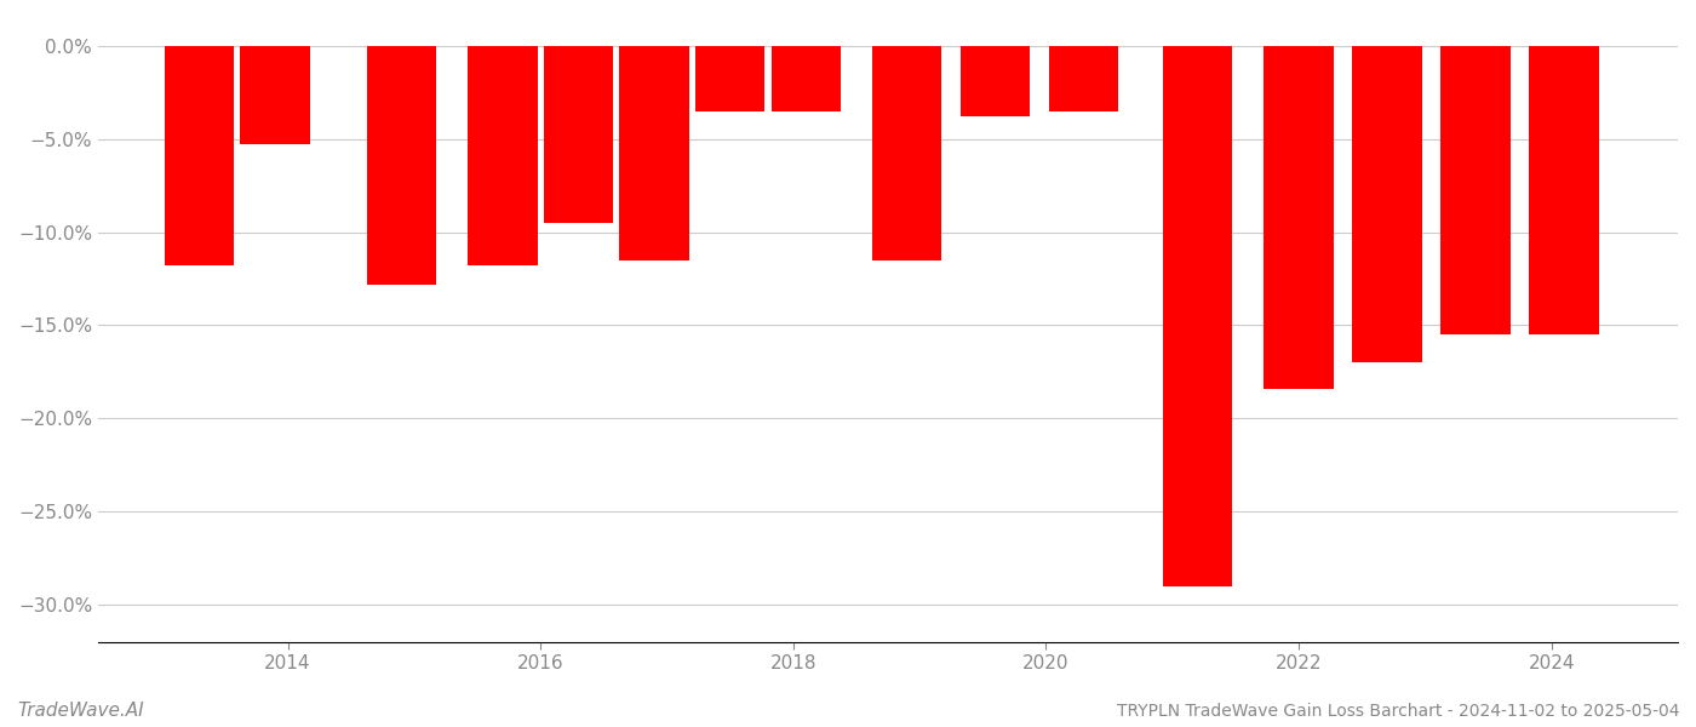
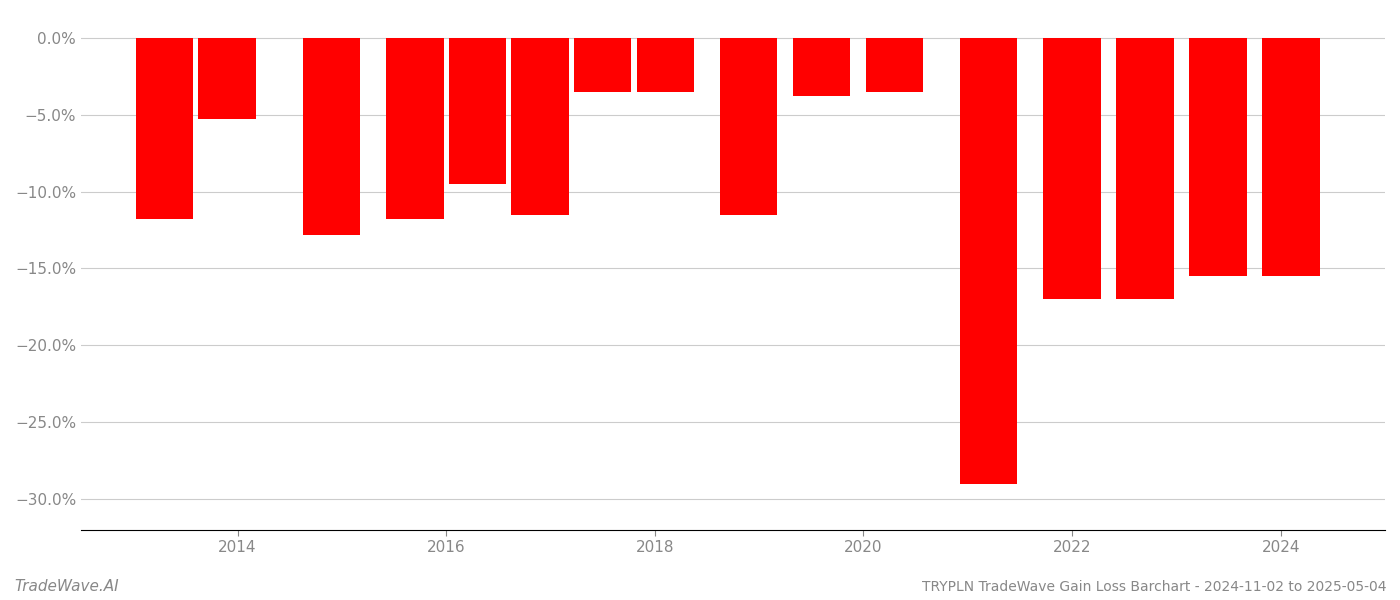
2022: -18.4% -> -17.0%
